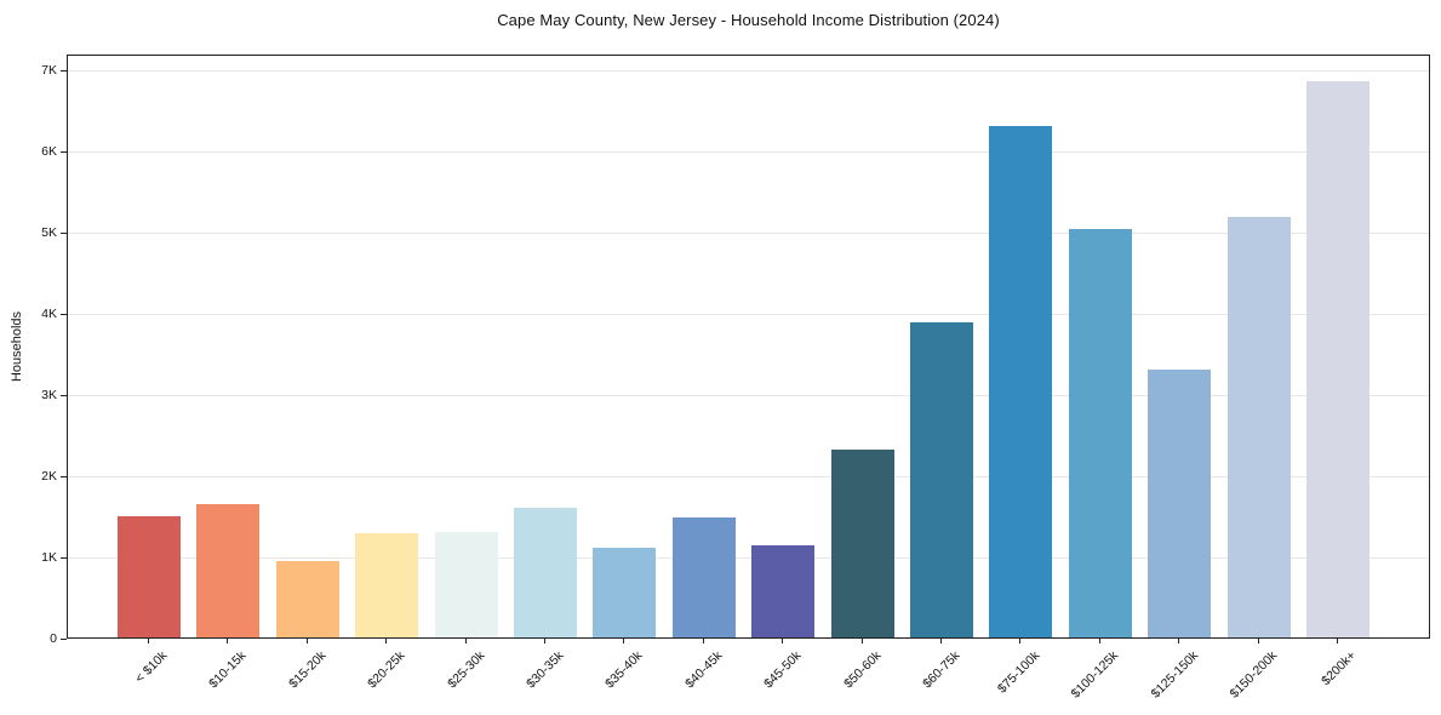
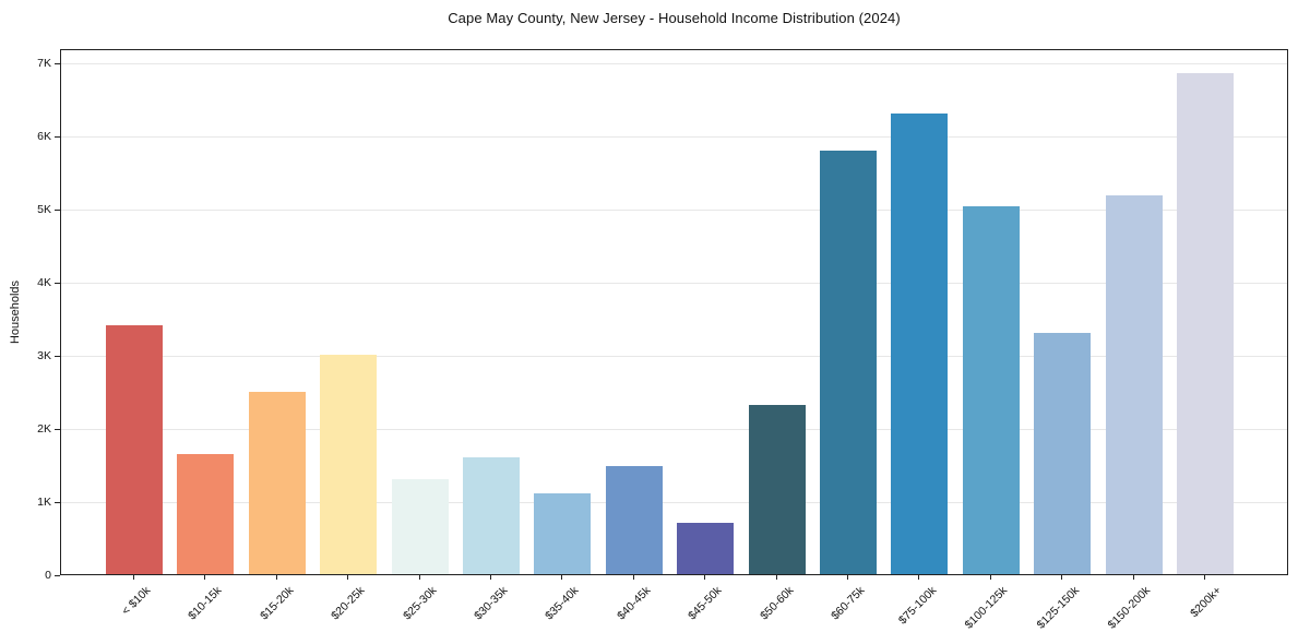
< $10k: 1.5K -> 3.4K
$15-20k: 0.9K -> 2.5K
$20-25k: 1.3K -> 3.0K
$45-50k: 1.1K -> 0.7K
$60-75k: 3.9K -> 5.8K
